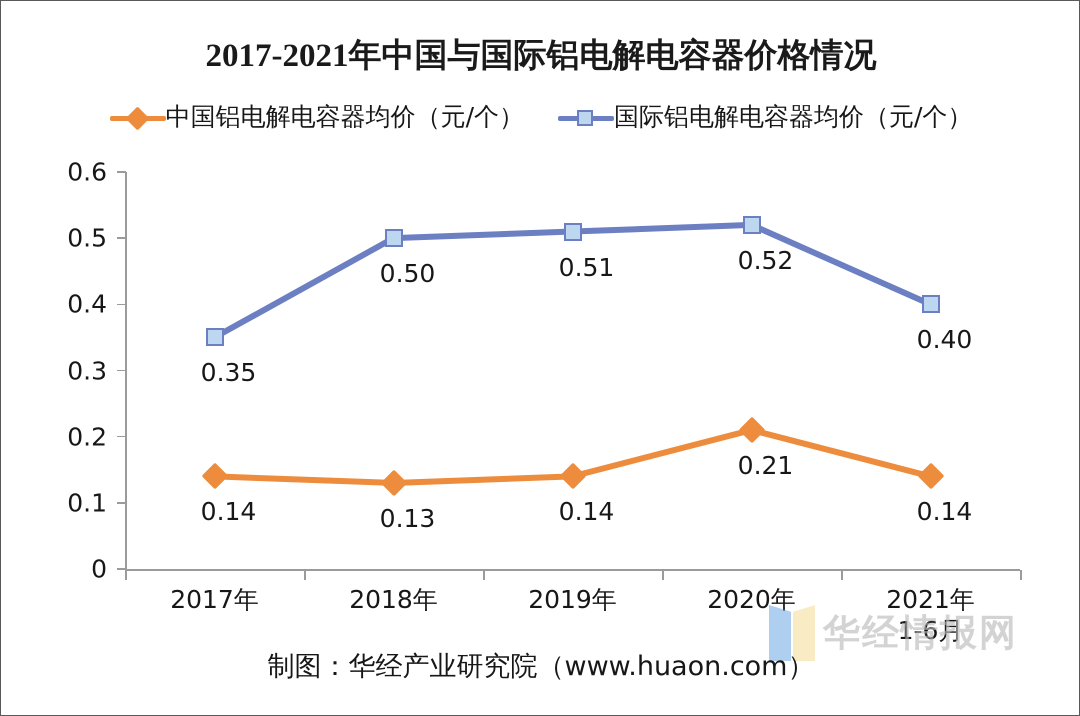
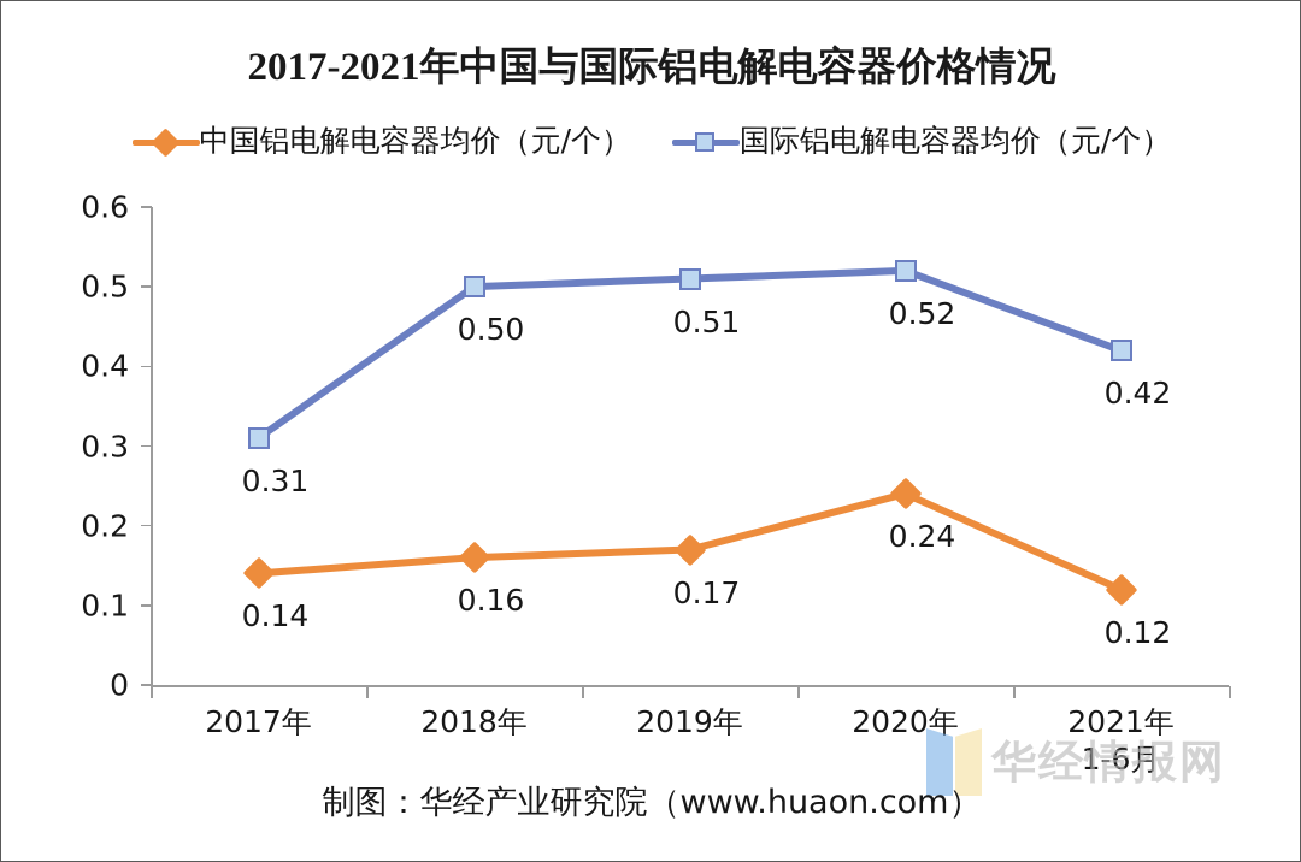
国际铝电解电容器均价（元/个）/2017年: 0.35 -> 0.31
中国铝电解电容器均价（元/个）/2018年: 0.13 -> 0.16
中国铝电解电容器均价（元/个）/2019年: 0.14 -> 0.17
中国铝电解电容器均价（元/个）/2020年: 0.21 -> 0.24
中国铝电解电容器均价（元/个）/2021年1-6月: 0.14 -> 0.12
国际铝电解电容器均价（元/个）/2021年1-6月: 0.40 -> 0.42
